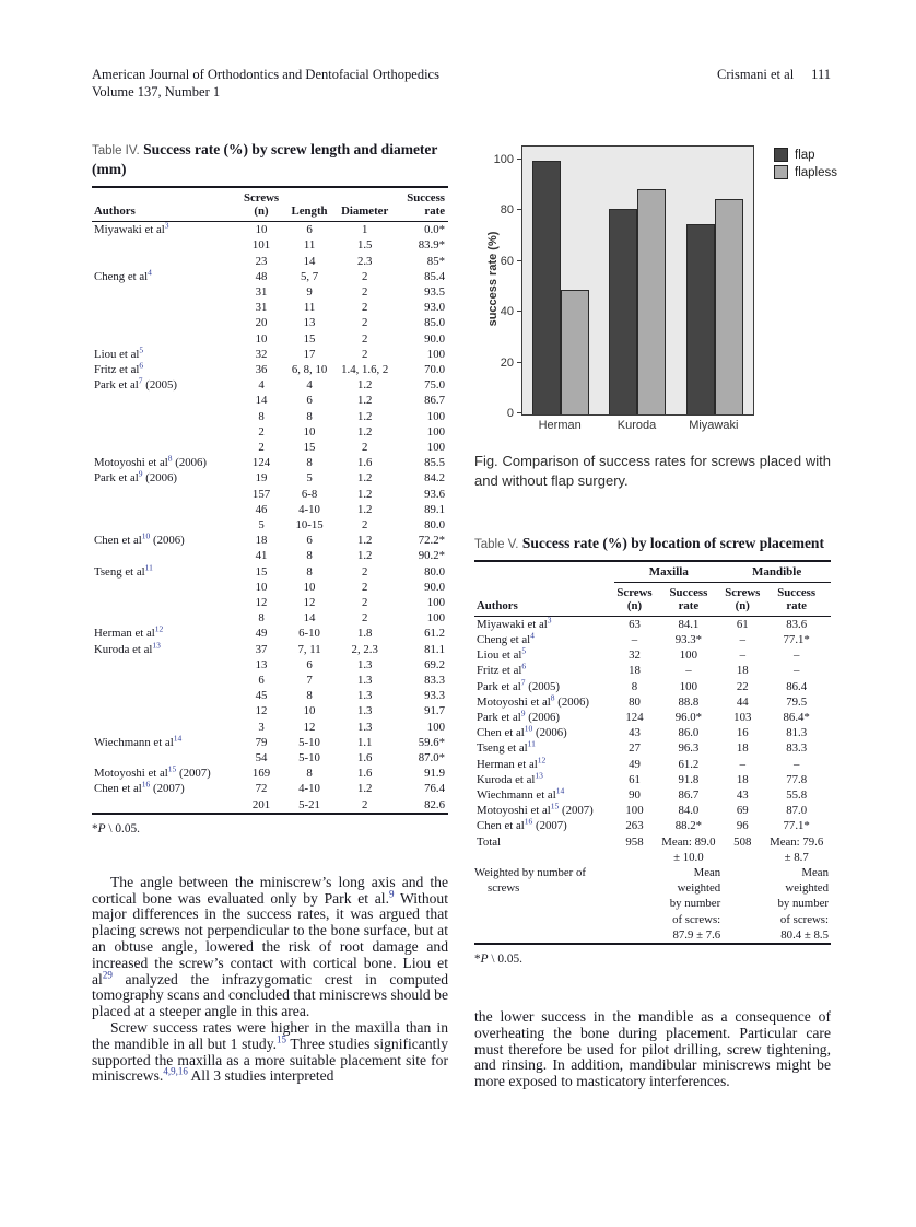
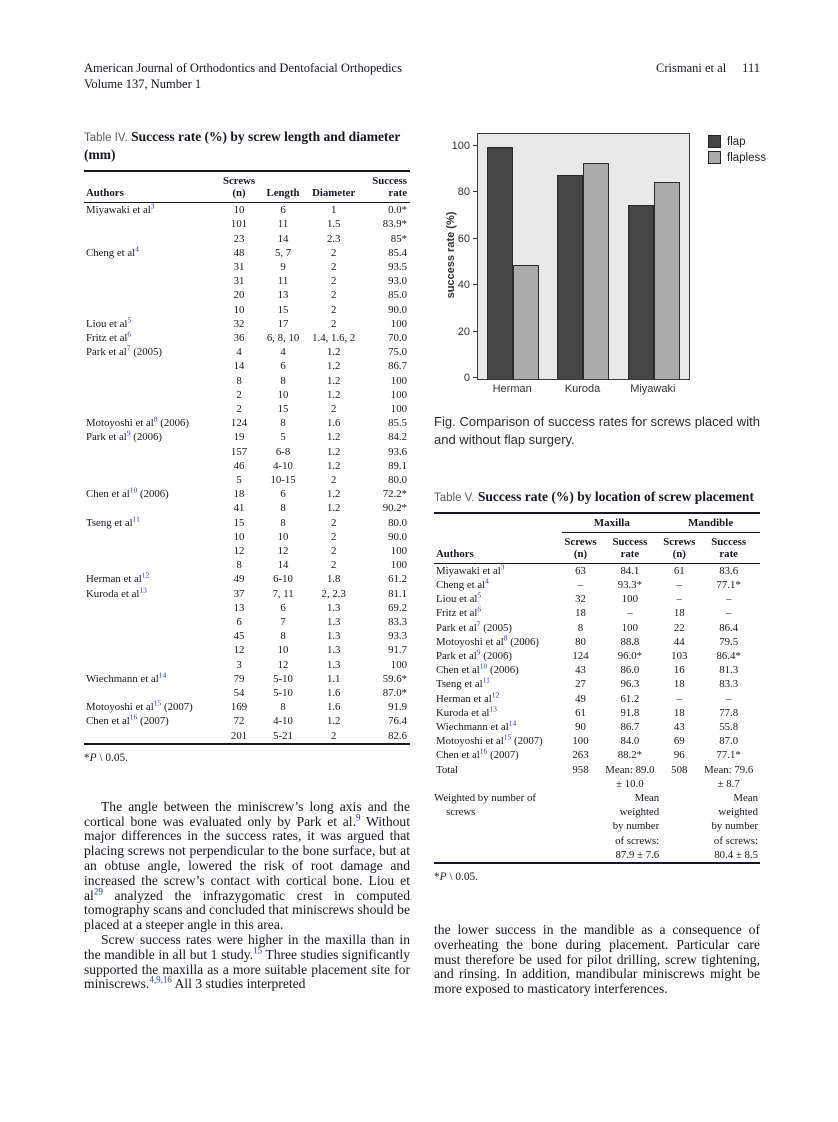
flap/Kuroda: 81 -> 88
flapless/Kuroda: 88 -> 93
